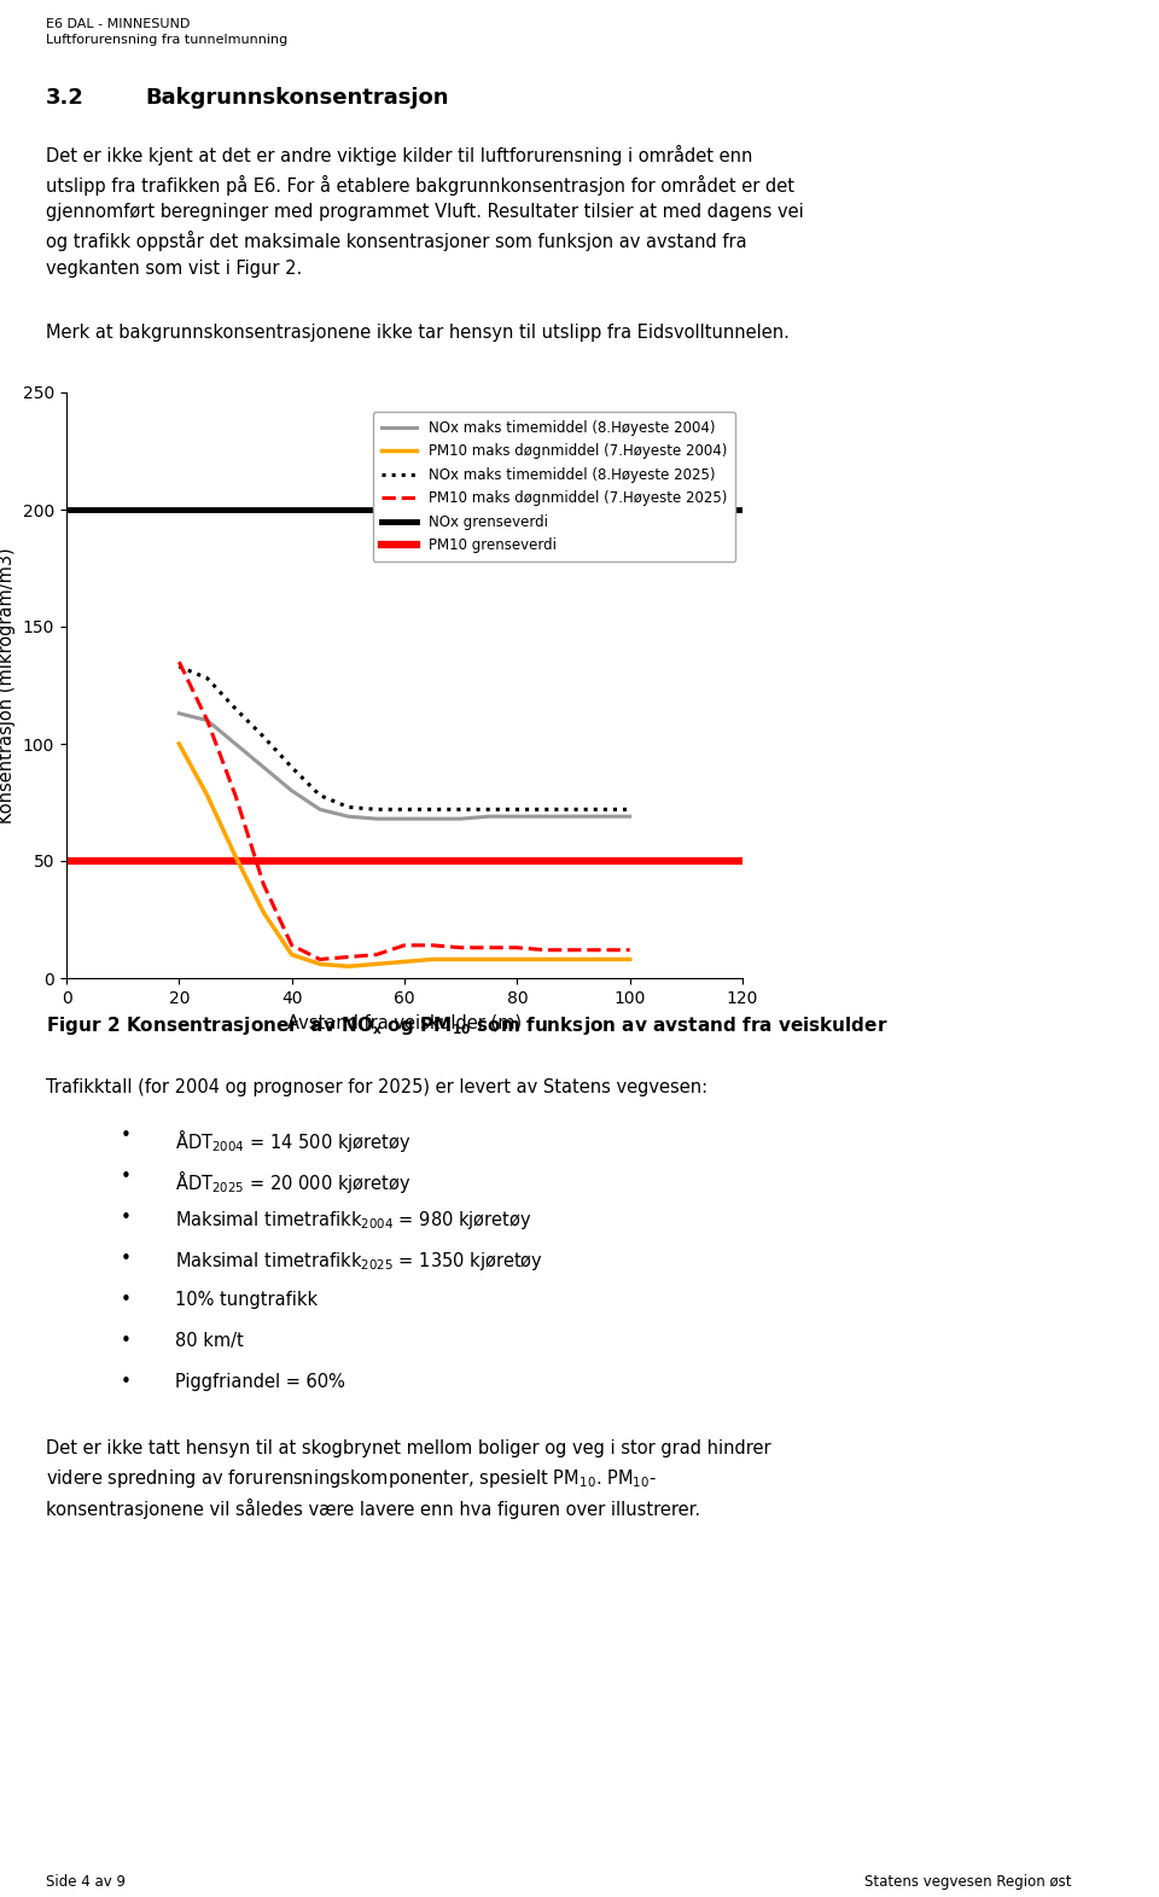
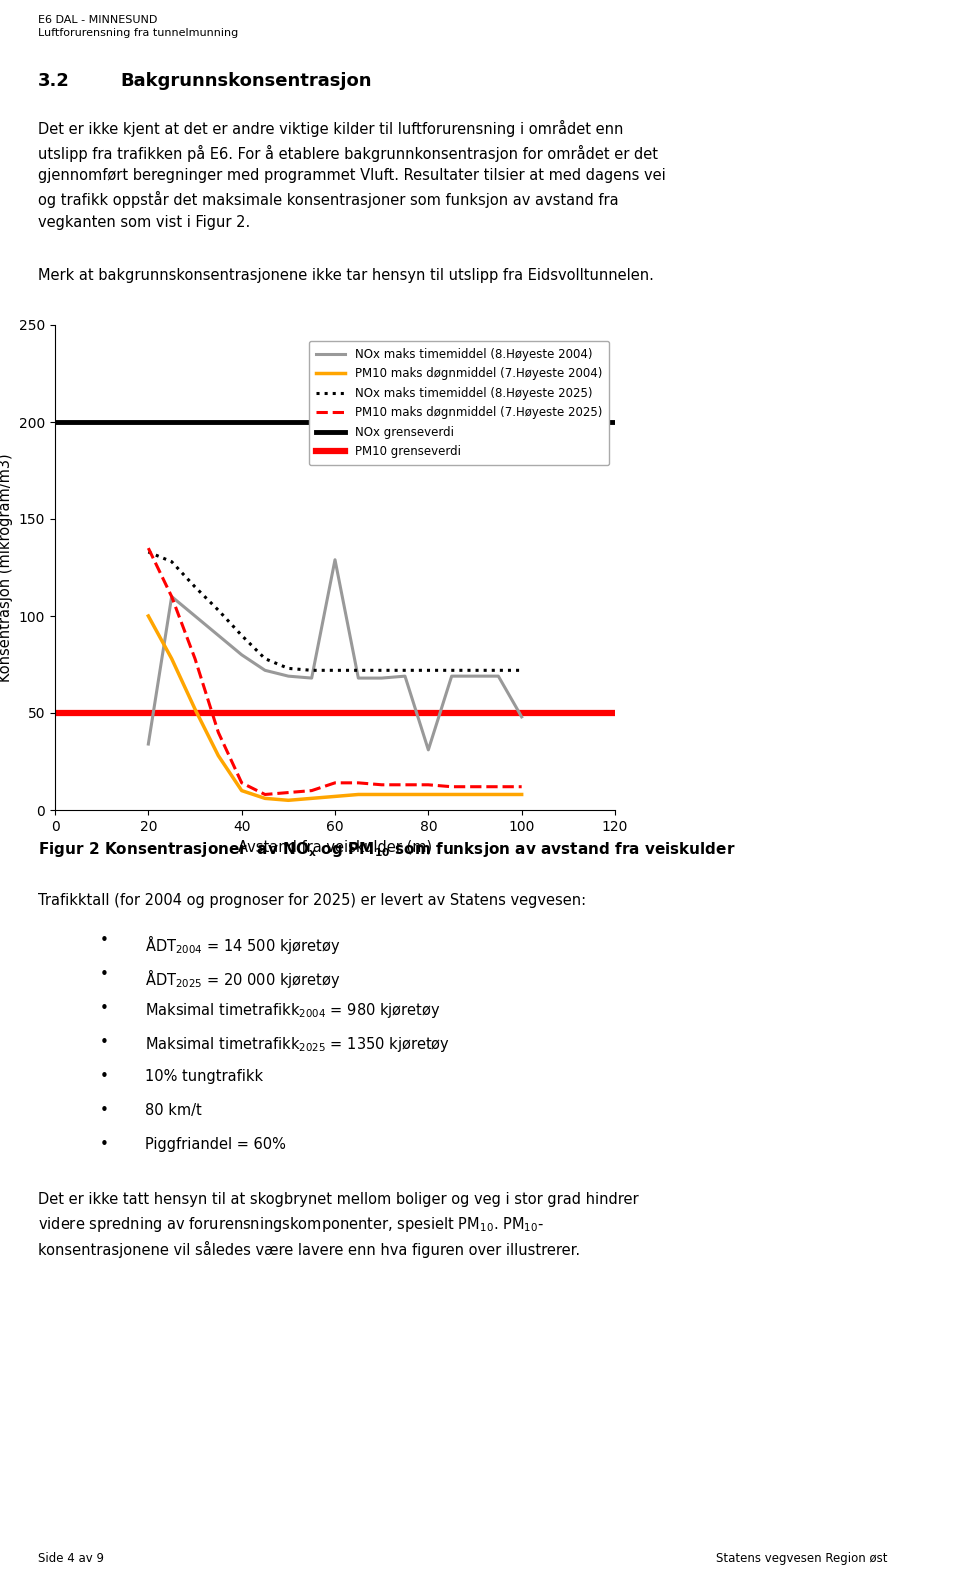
NOx maks timemiddel (8.Høyeste 2004)/20: 113 -> 34
NOx maks timemiddel (8.Høyeste 2004)/60: 68 -> 129
NOx maks timemiddel (8.Høyeste 2004)/80: 69 -> 31
NOx maks timemiddel (8.Høyeste 2004)/100: 69 -> 48
